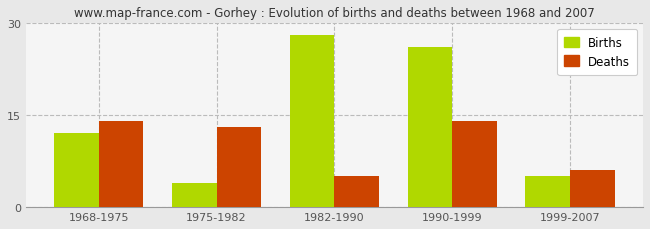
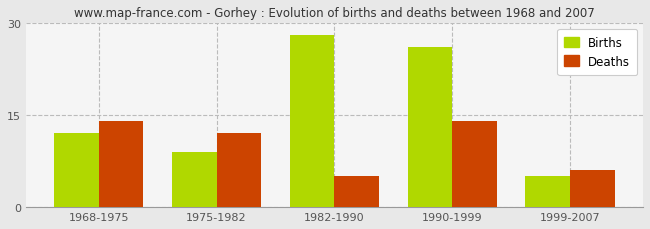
Births/1975-1982: 4 -> 9
Deaths/1975-1982: 13 -> 12
